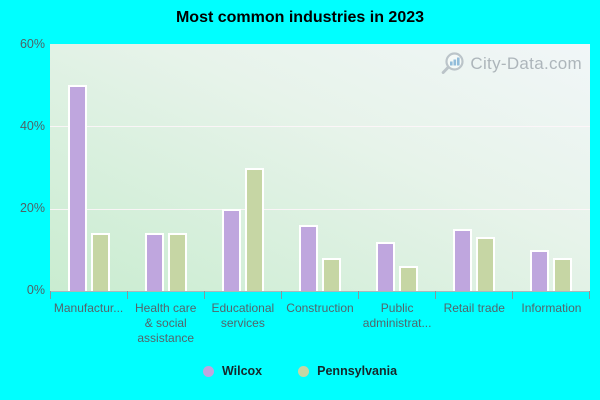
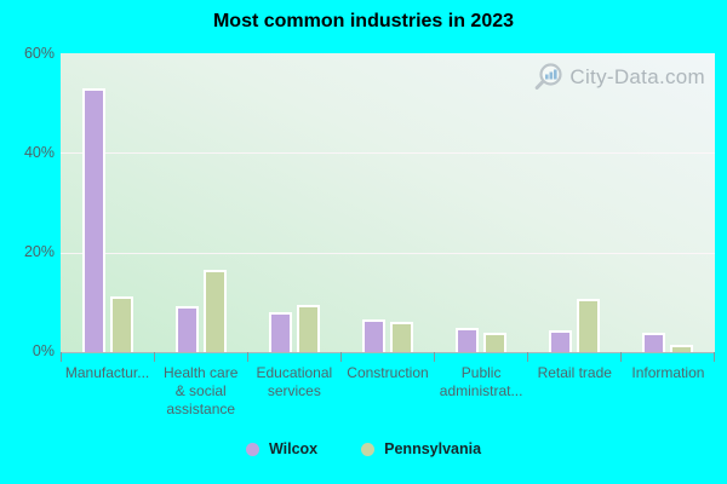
Wilcox/Manufactur...: 50% -> 53%
Pennsylvania/Manufactur...: 14% -> 11%
Wilcox/Health care & social assistance: 14% -> 9%
Pennsylvania/Health care & social assistance: 14% -> 16%
Wilcox/Educational services: 20% -> 8%
Pennsylvania/Educational services: 30% -> 9%
Wilcox/Construction: 16% -> 7%
Pennsylvania/Construction: 8% -> 6%
Wilcox/Public administrat...: 12% -> 5%
Pennsylvania/Public administrat...: 6% -> 4%
Wilcox/Retail trade: 15% -> 4%
Pennsylvania/Retail trade: 13% -> 11%
Wilcox/Information: 10% -> 4%
Pennsylvania/Information: 8% -> 1%
